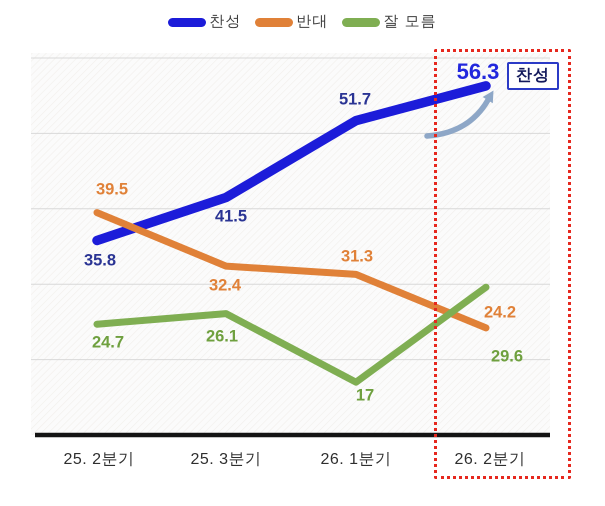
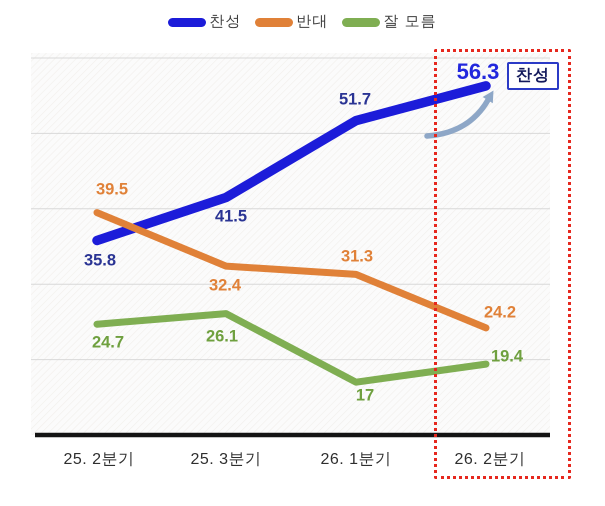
잘 모름/26. 2분기: 29.6 -> 19.4
